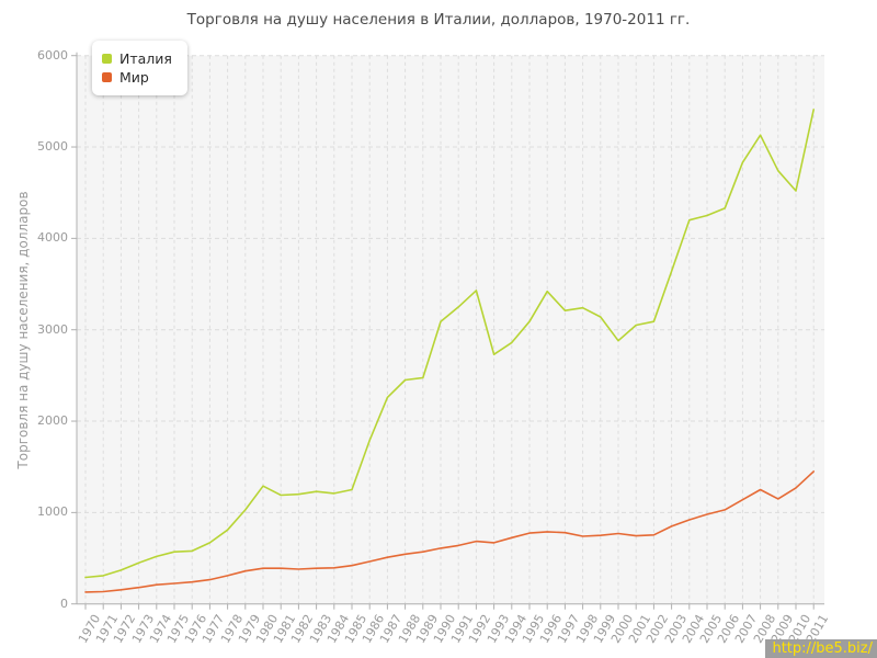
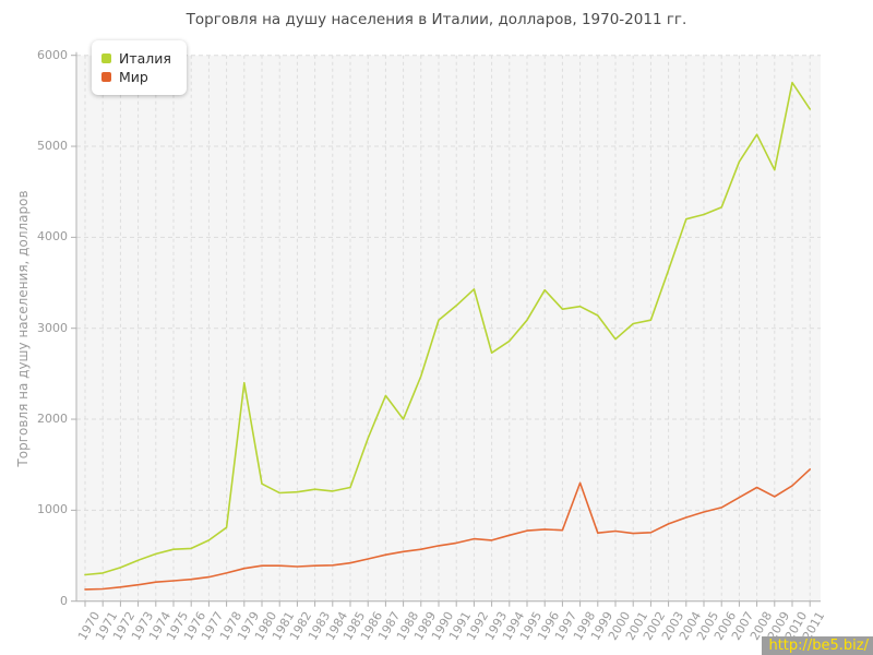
Италия/1979: 1000 -> 2400
Италия/1988: 2400 -> 2000
Мир/1998: 700 -> 1300
Италия/2010: 4500 -> 5700
